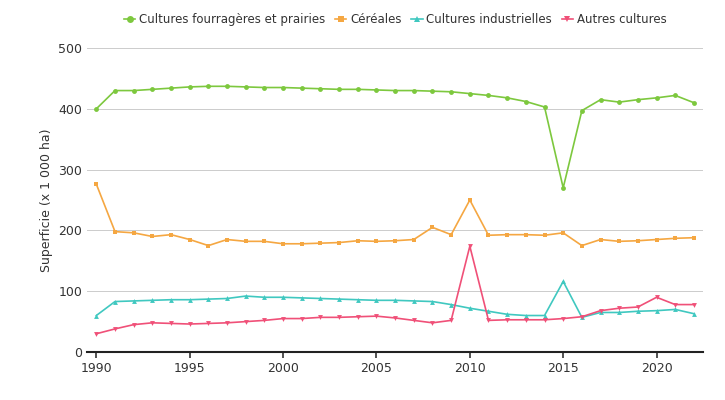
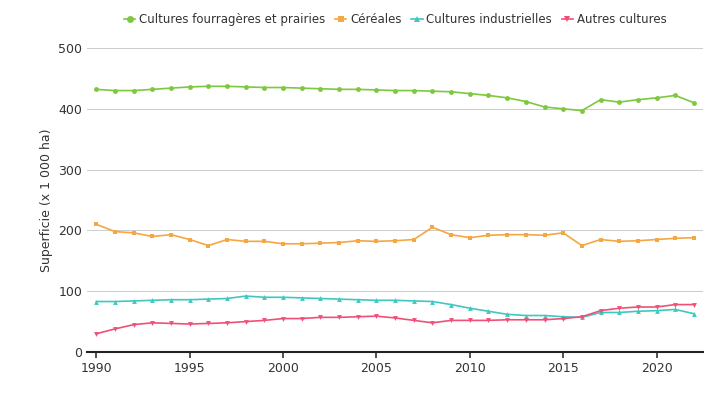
Cultures fourragères et prairies/1990: 400 -> 432
Céréales/1990: 276 -> 210
Cultures industrielles/1990: 60 -> 83
Céréales/2010: 250 -> 188
Autres cultures/2010: 174 -> 52
Cultures fourragères et prairies/2015: 270 -> 400
Cultures industrielles/2015: 116 -> 58
Autres cultures/2020: 90 -> 74
